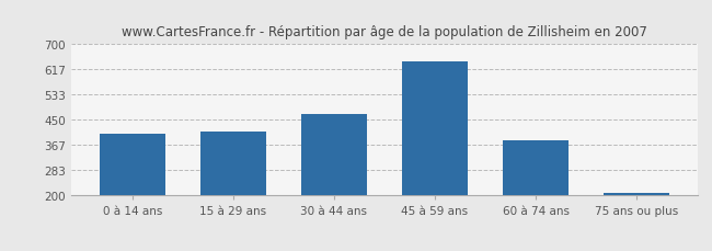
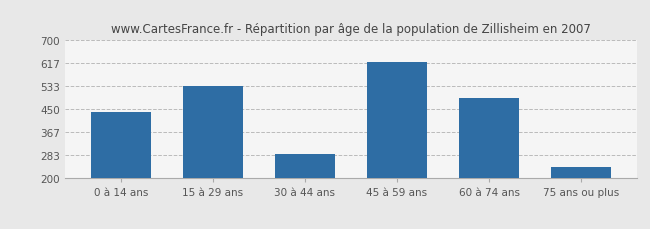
0 à 14 ans: 405 -> 440
15 à 29 ans: 410 -> 535
30 à 44 ans: 468 -> 290
45 à 59 ans: 643 -> 620
60 à 74 ans: 383 -> 490
75 ans ou plus: 210 -> 240
